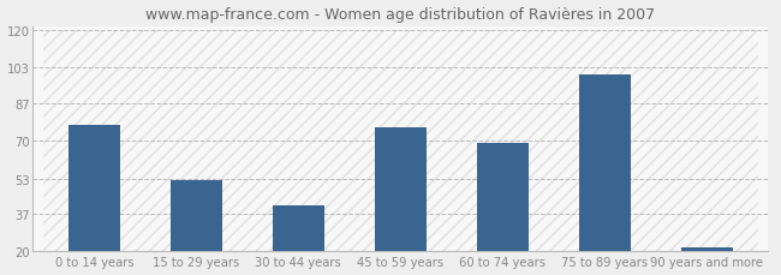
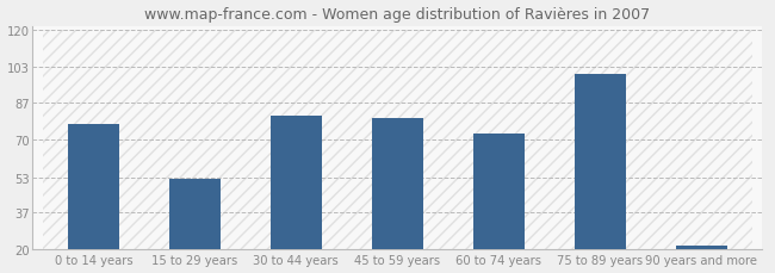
30 to 44 years: 41 -> 81
45 to 59 years: 76 -> 80
60 to 74 years: 69 -> 73
